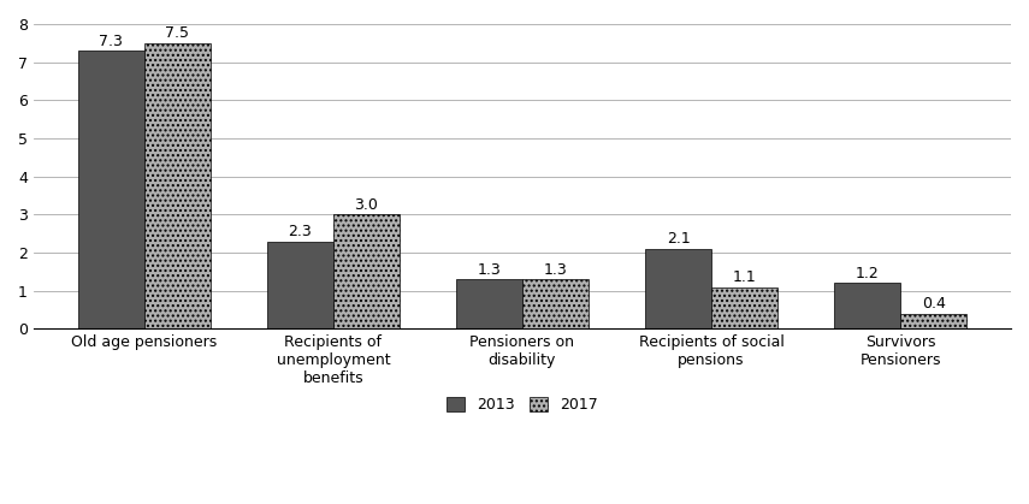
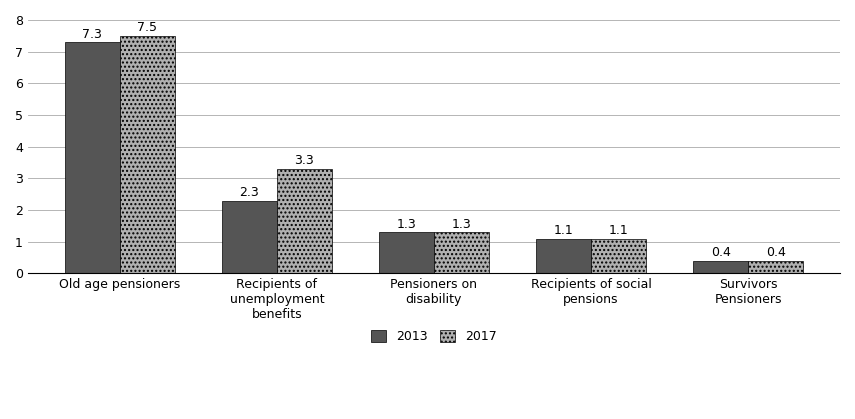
2017/Recipients of unemployment benefits: 3.0 -> 3.3
2013/Recipients of social pensions: 2.1 -> 1.1
2013/Survivors Pensioners: 1.2 -> 0.4
